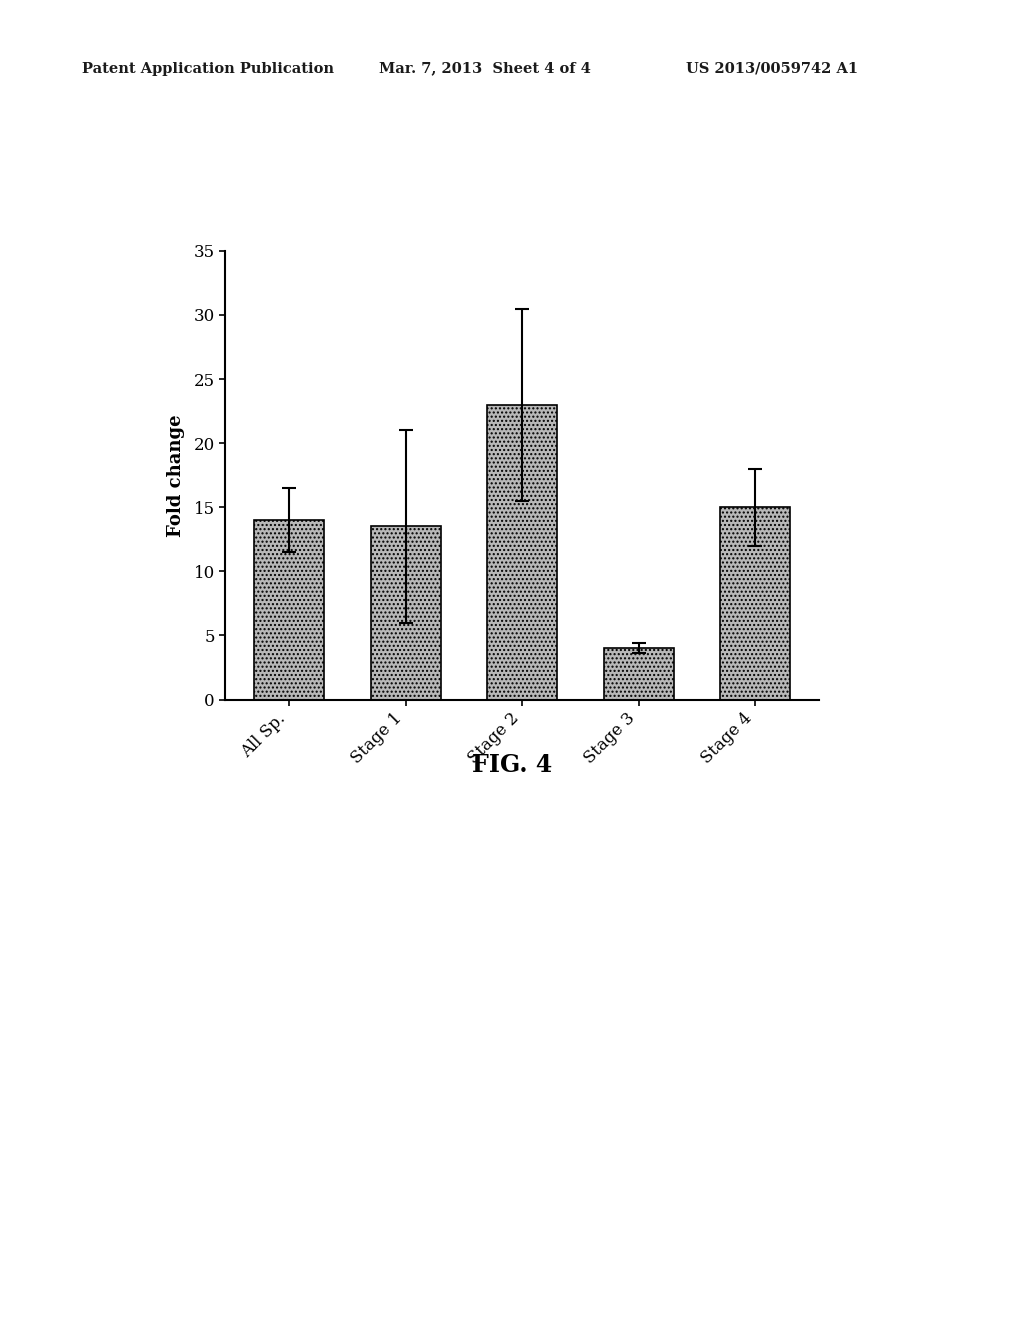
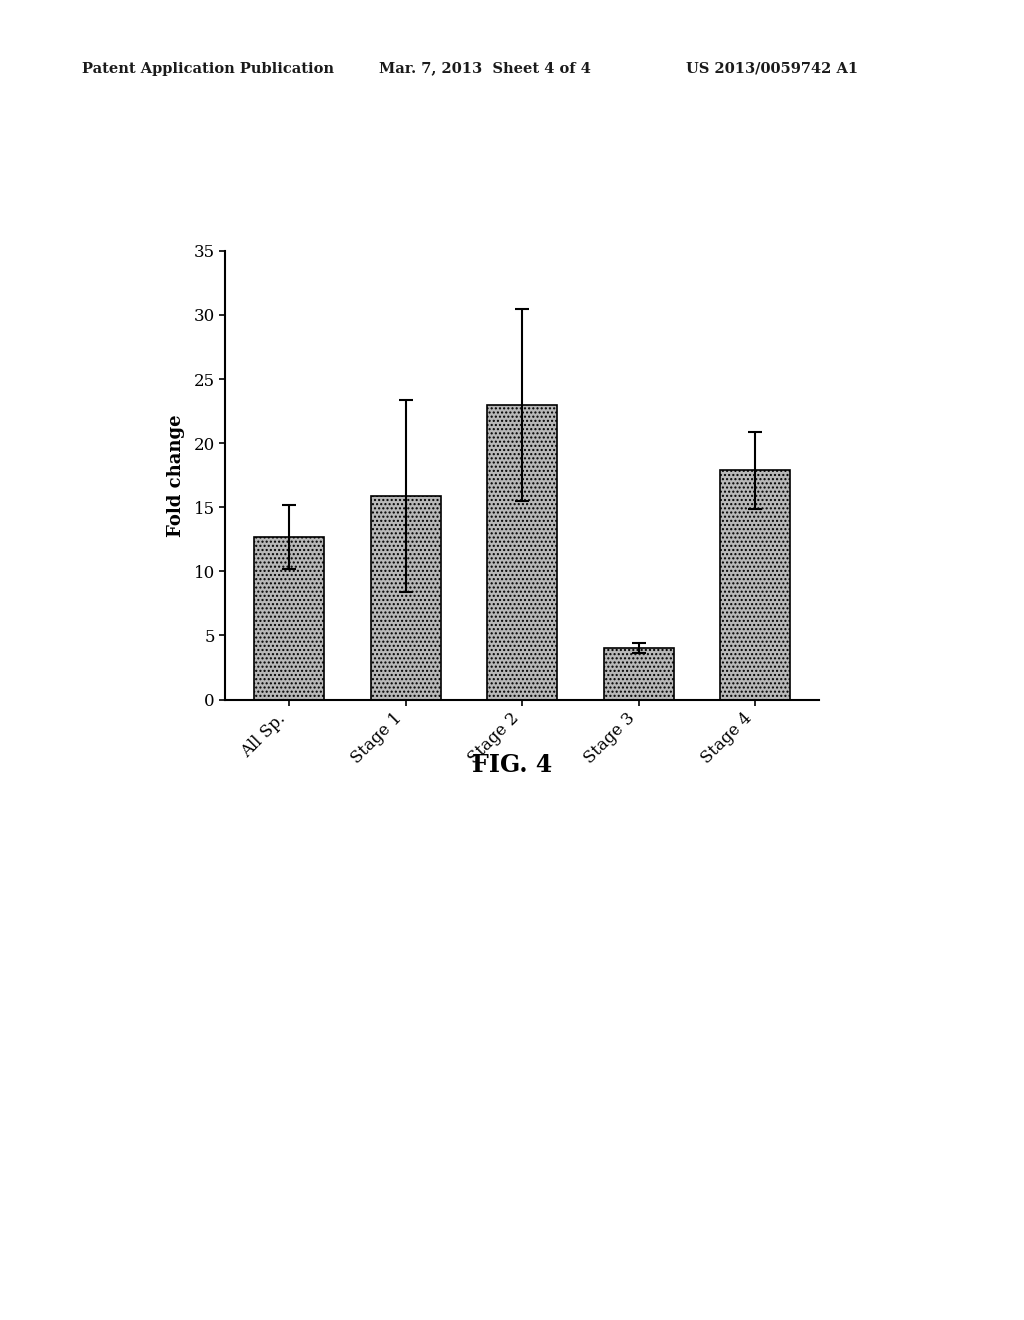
All Sp.: 14.0 -> 12.7
Stage 1: 13.5 -> 15.9
Stage 4: 15.0 -> 17.9
